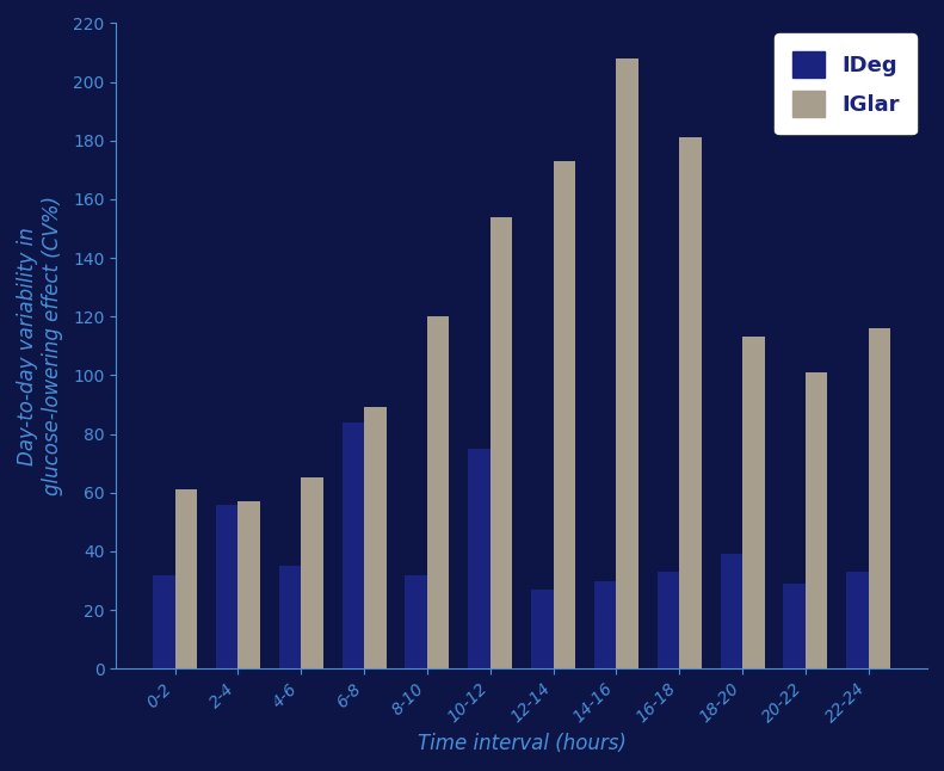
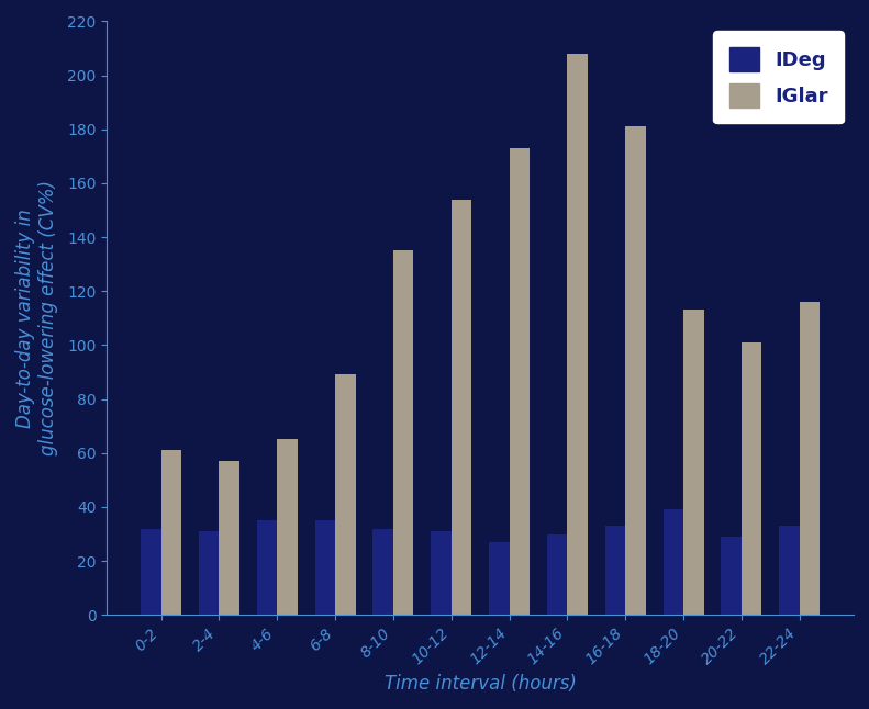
IDeg/2-4: 56 -> 31
IDeg/6-8: 84 -> 35
IGlar/8-10: 120 -> 135
IDeg/10-12: 75 -> 31
